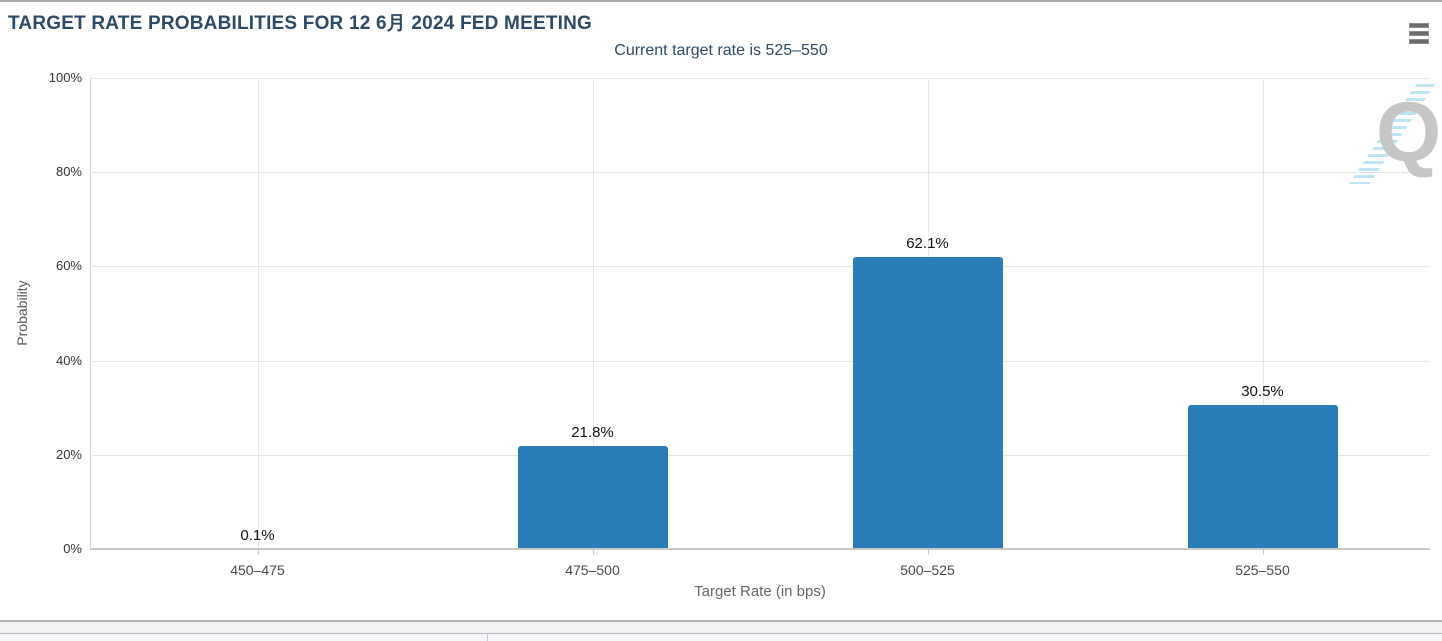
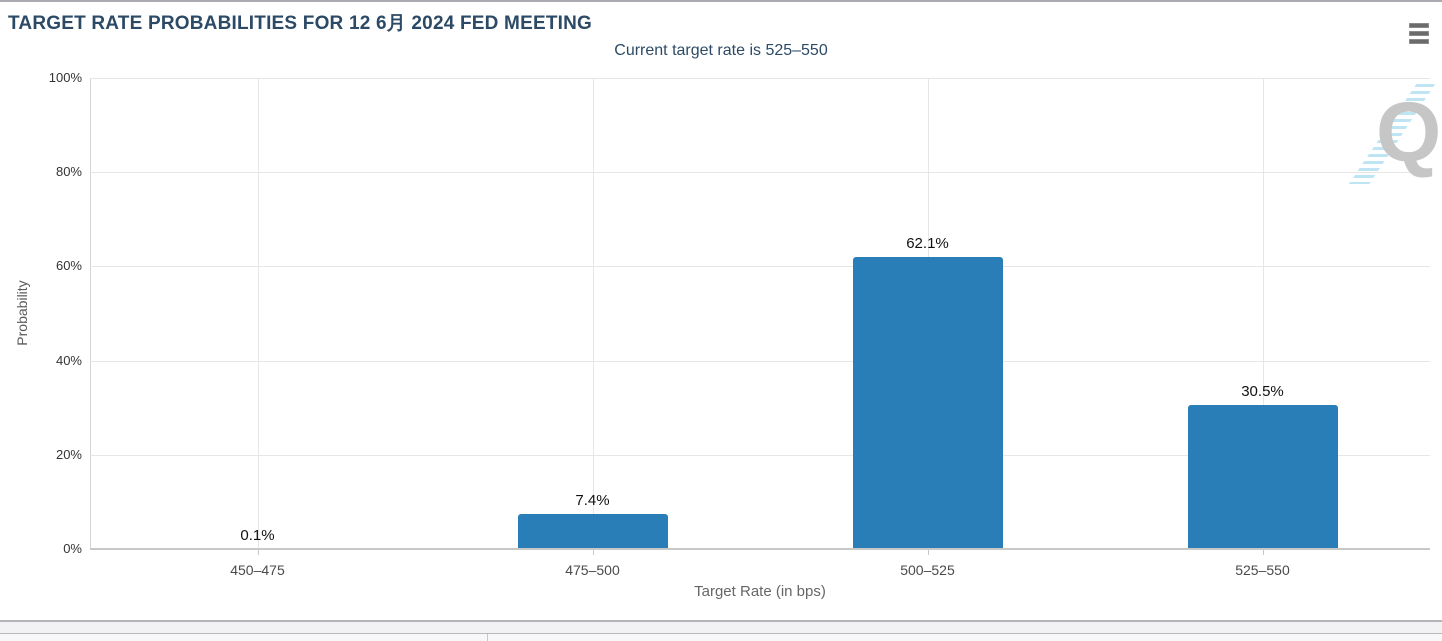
475–500: 21.8% -> 7.4%
